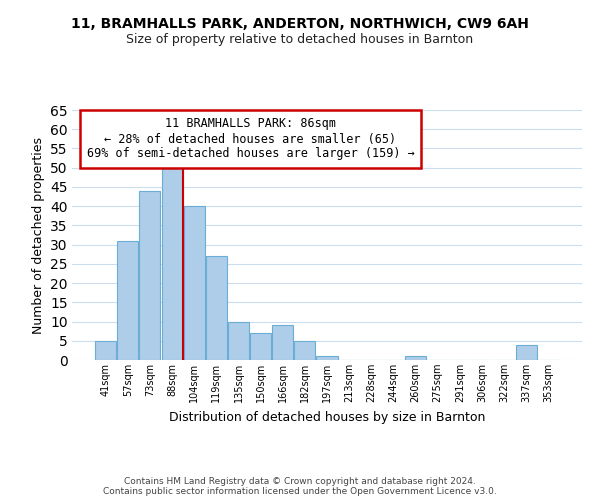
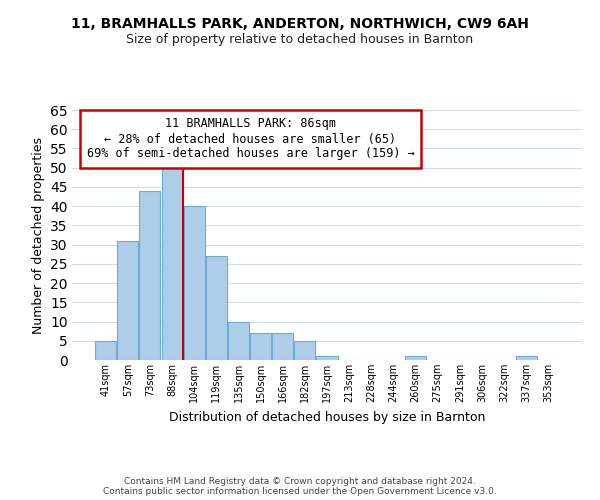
166sqm: 9 -> 7
337sqm: 4 -> 1
